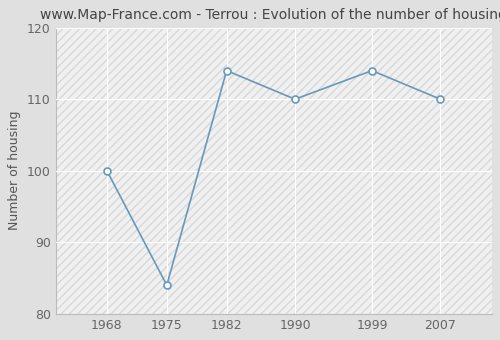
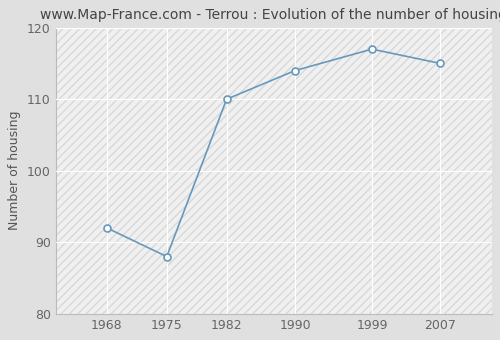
1968: 100 -> 92
1975: 84 -> 88
1982: 114 -> 110
1990: 110 -> 114
1999: 114 -> 117
2007: 110 -> 115
